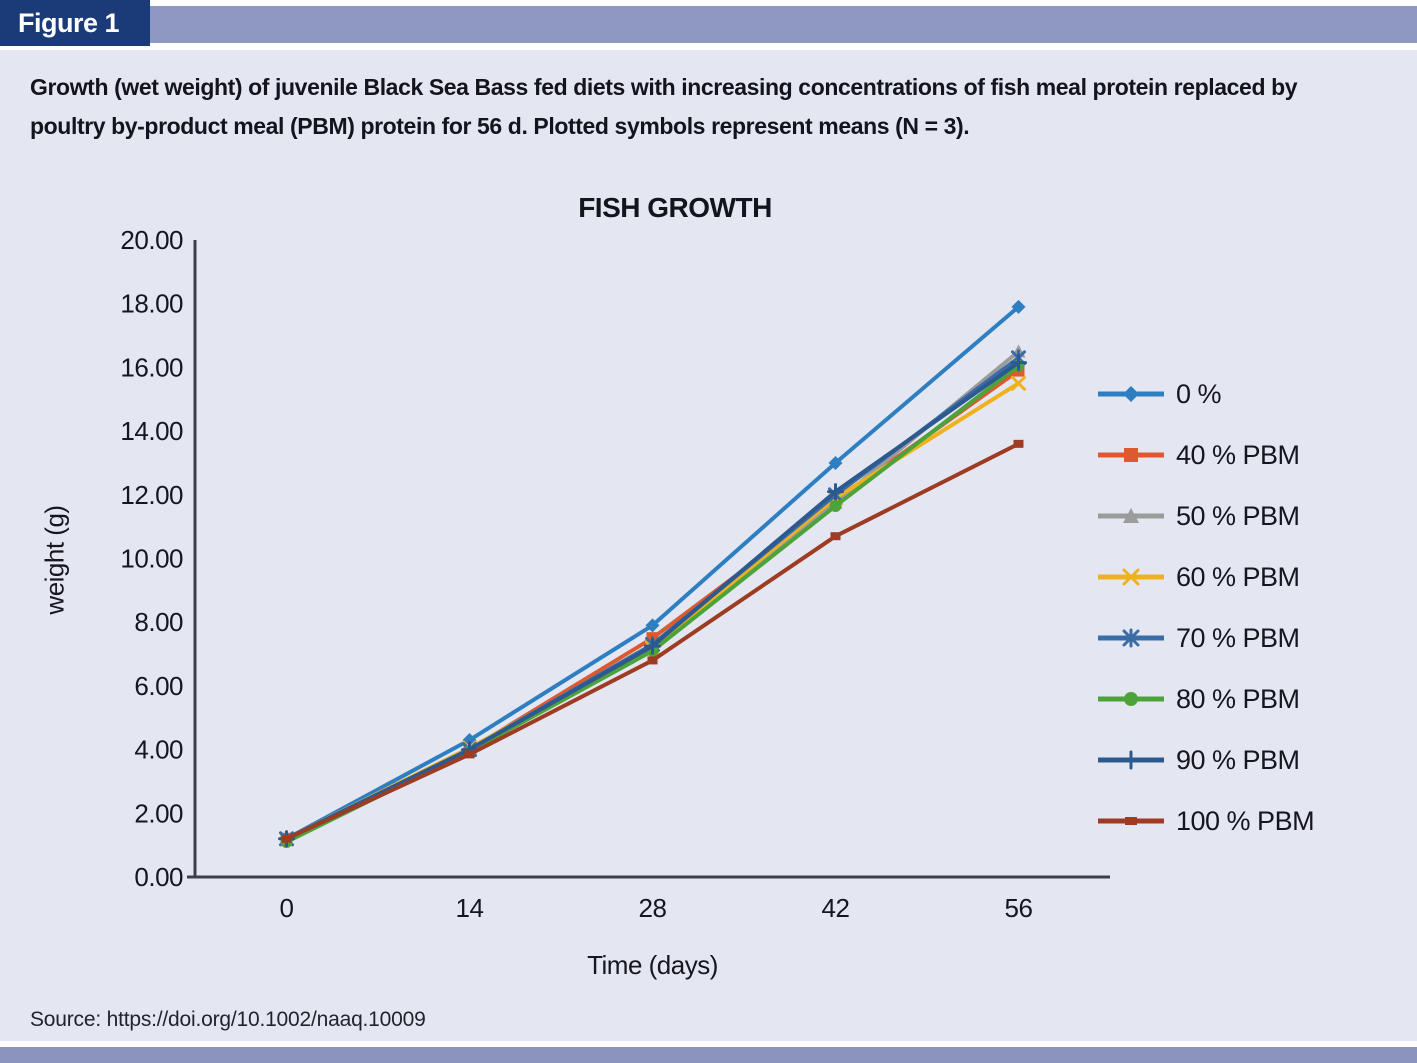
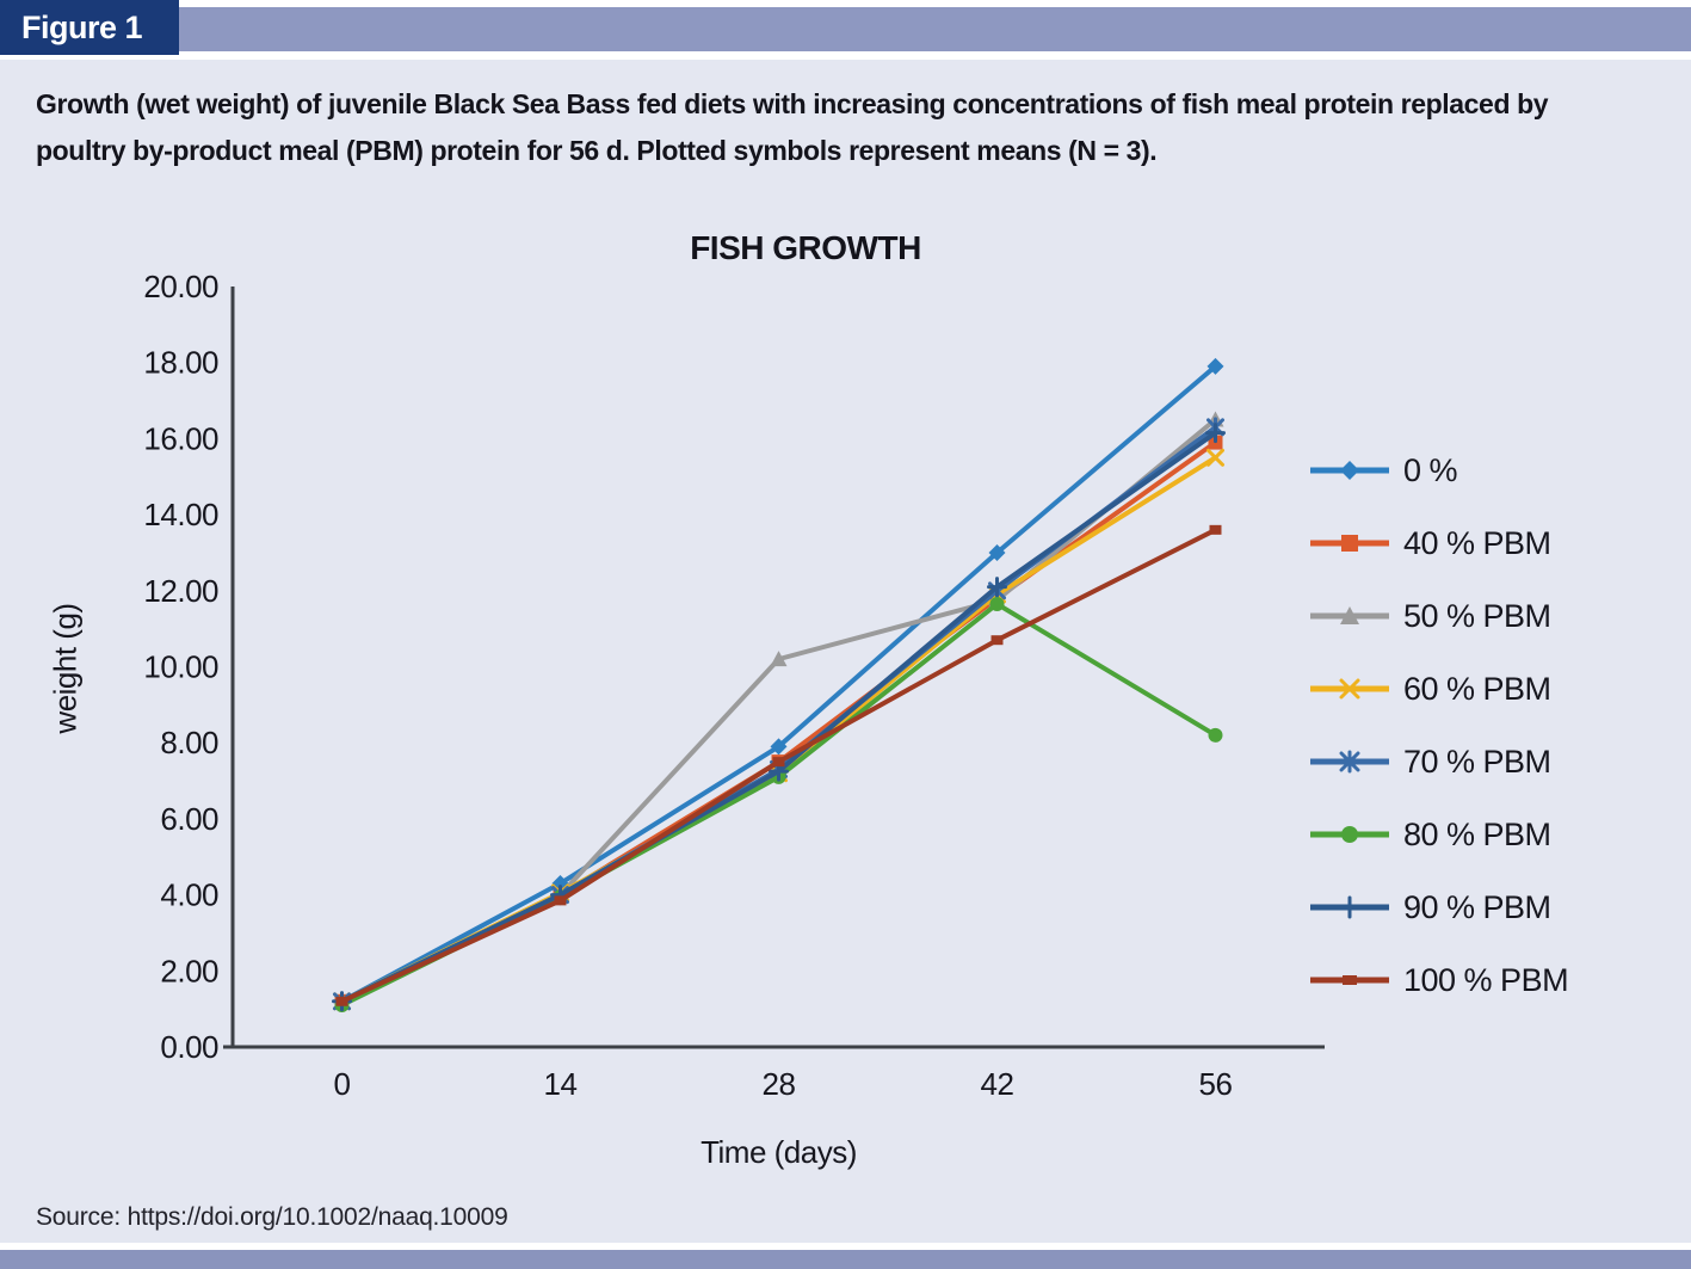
50 % PBM/28: 7.3 -> 10.2
100 % PBM/28: 6.8 -> 7.5
80 % PBM/56: 16.1 -> 8.2
